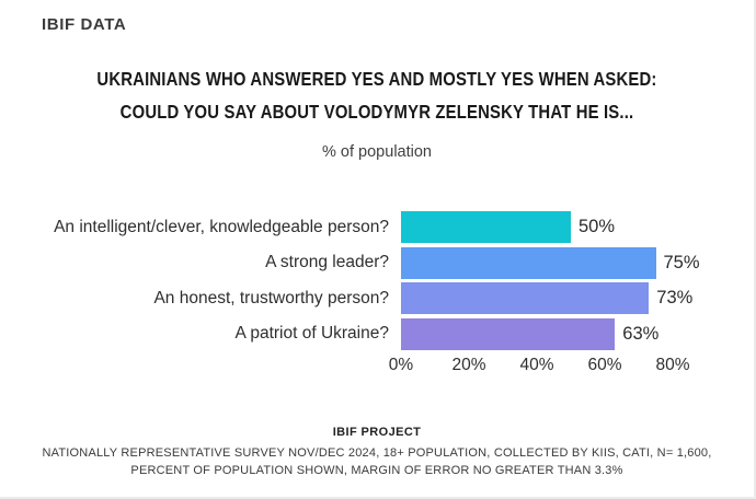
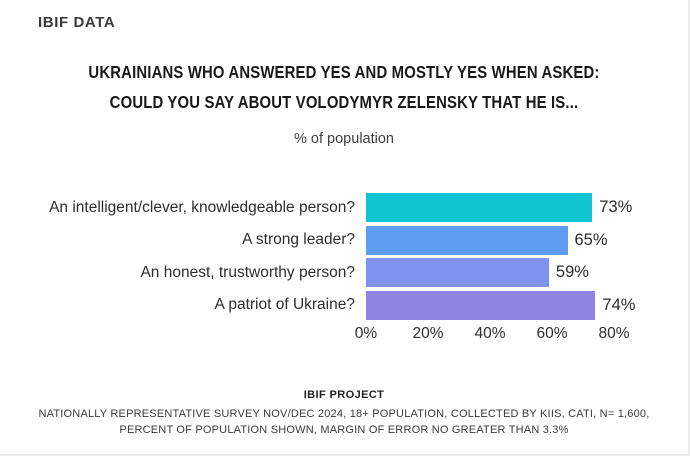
An intelligent/clever, knowledgeable person?: 50% -> 73%
A strong leader?: 75% -> 65%
An honest, trustworthy person?: 73% -> 59%
A patriot of Ukraine?: 63% -> 74%
